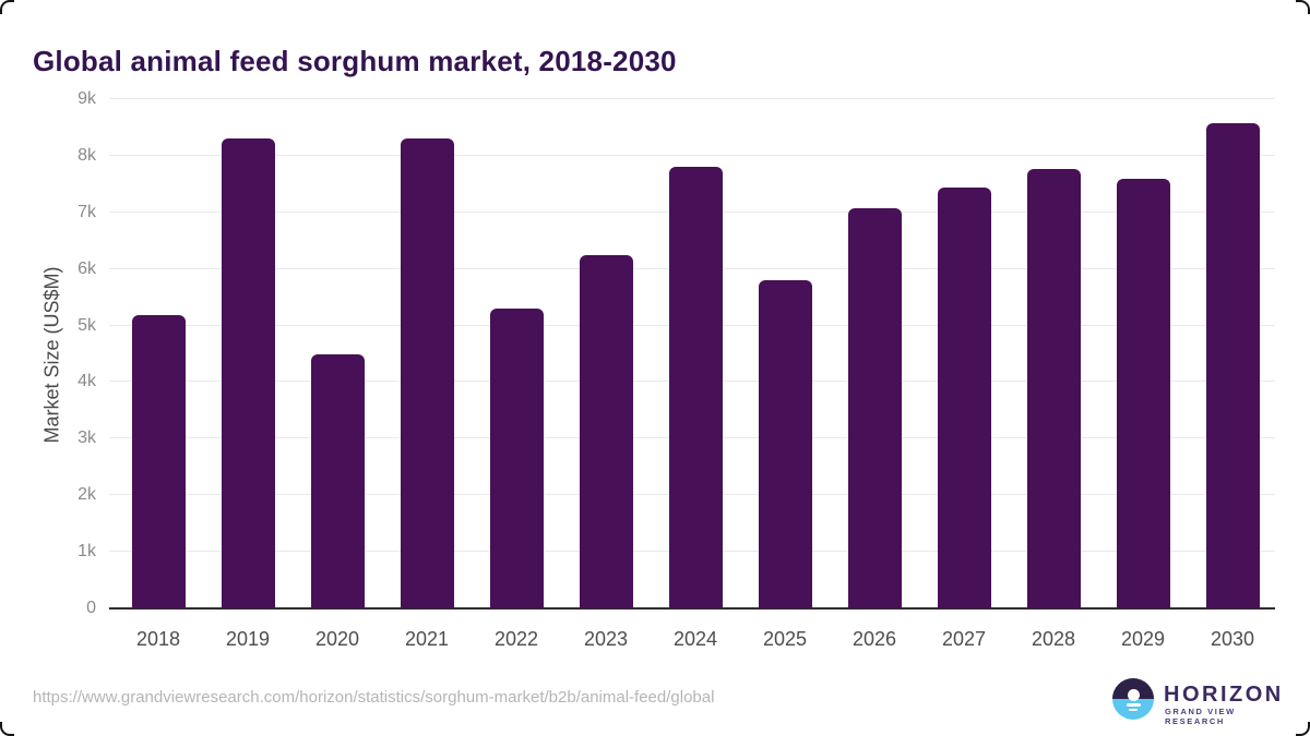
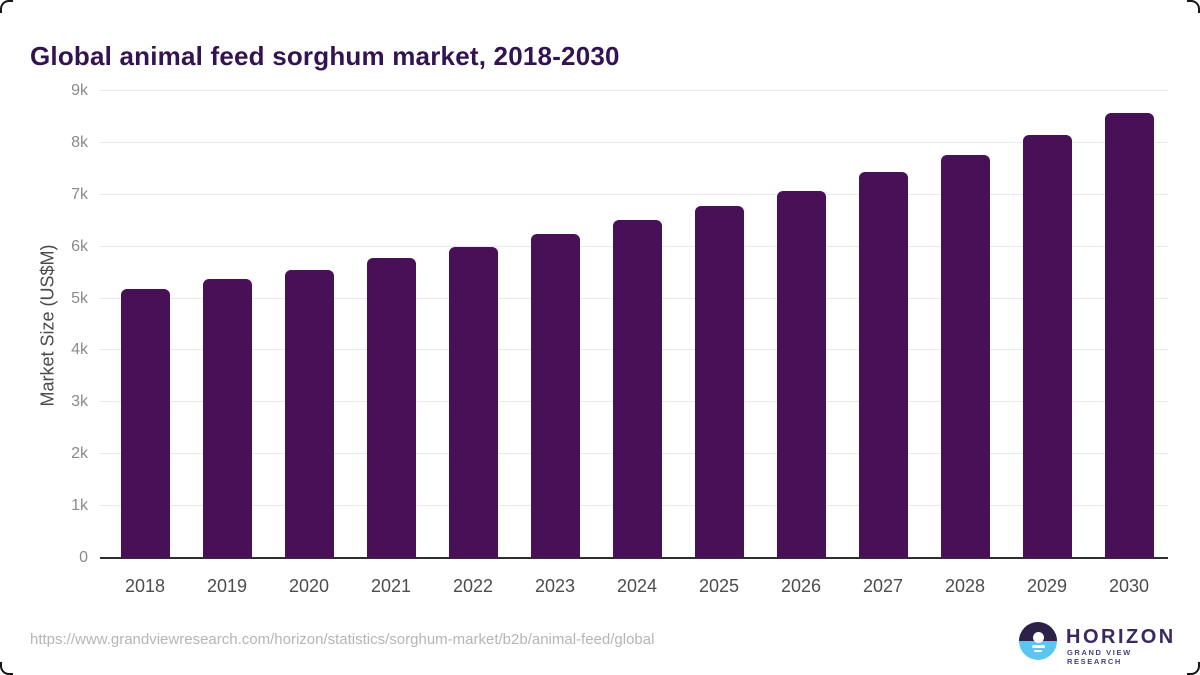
2019: 8.3k -> 5.4k
2020: 4.5k -> 5.6k
2021: 8.3k -> 5.8k
2022: 5.3k -> 6.0k
2024: 7.8k -> 6.5k
2025: 5.8k -> 6.8k
2029: 7.6k -> 8.2k
